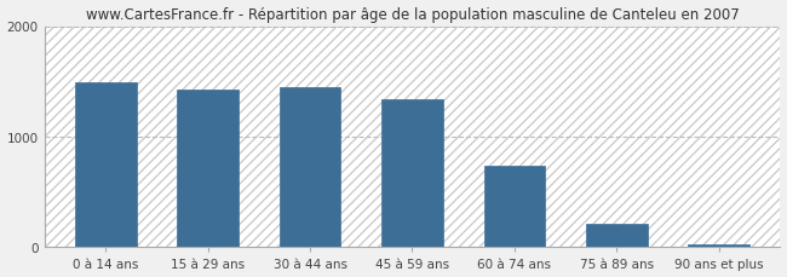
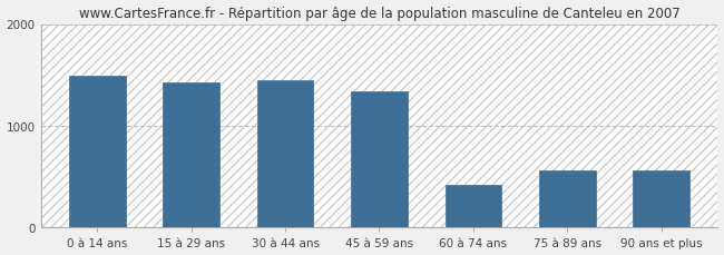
60 à 74 ans: 740 -> 420
75 à 89 ans: 210 -> 560
90 ans et plus: 30 -> 560
